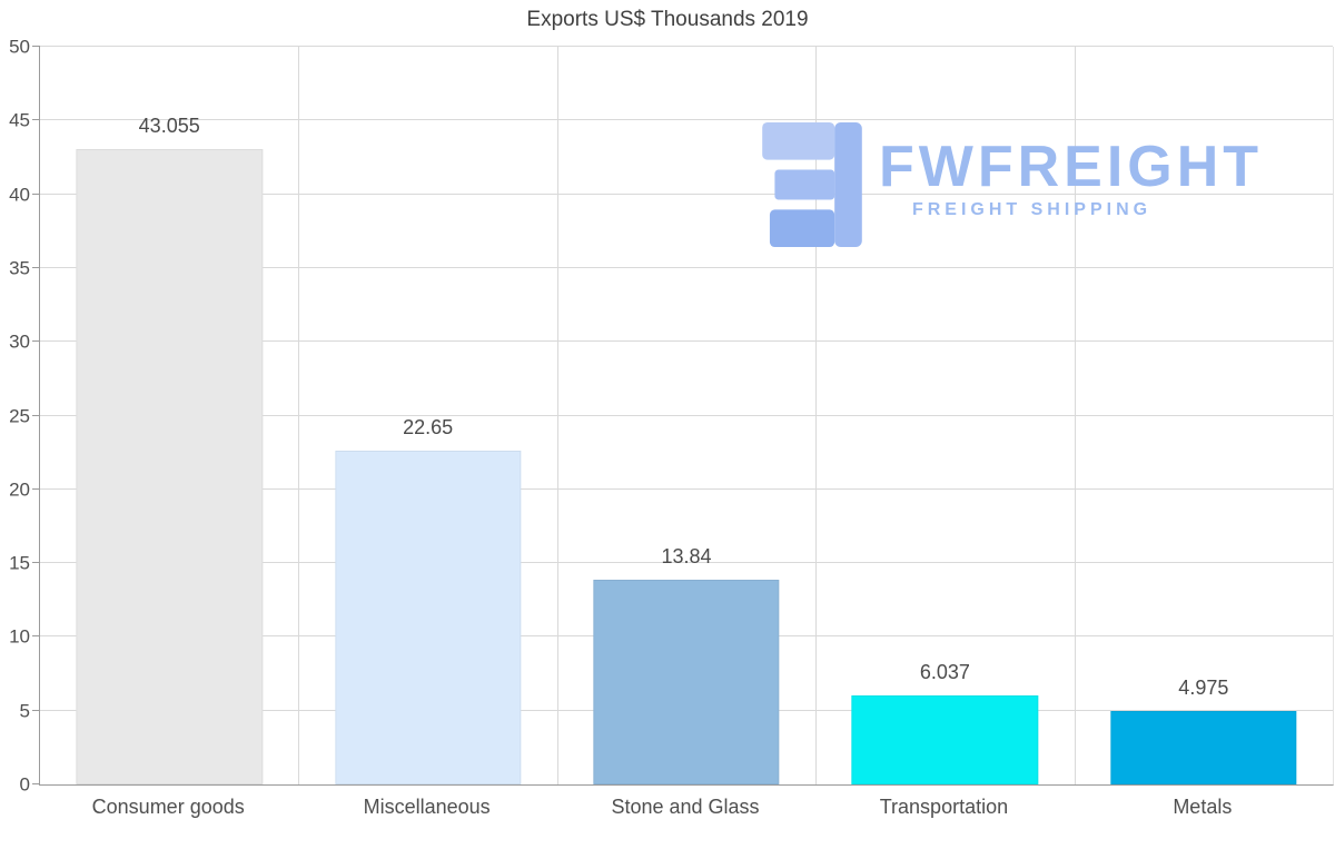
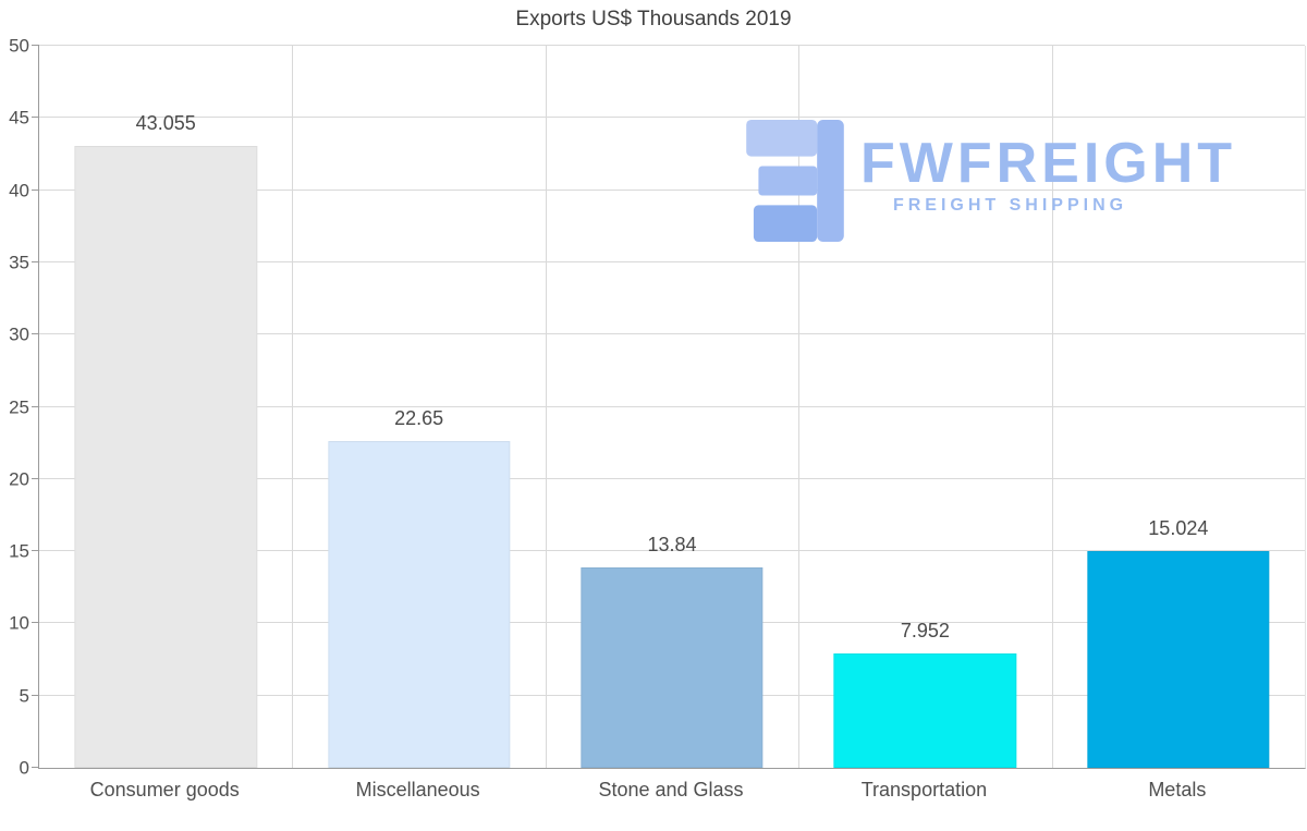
Transportation: 6.037 -> 7.952
Metals: 4.975 -> 15.024
